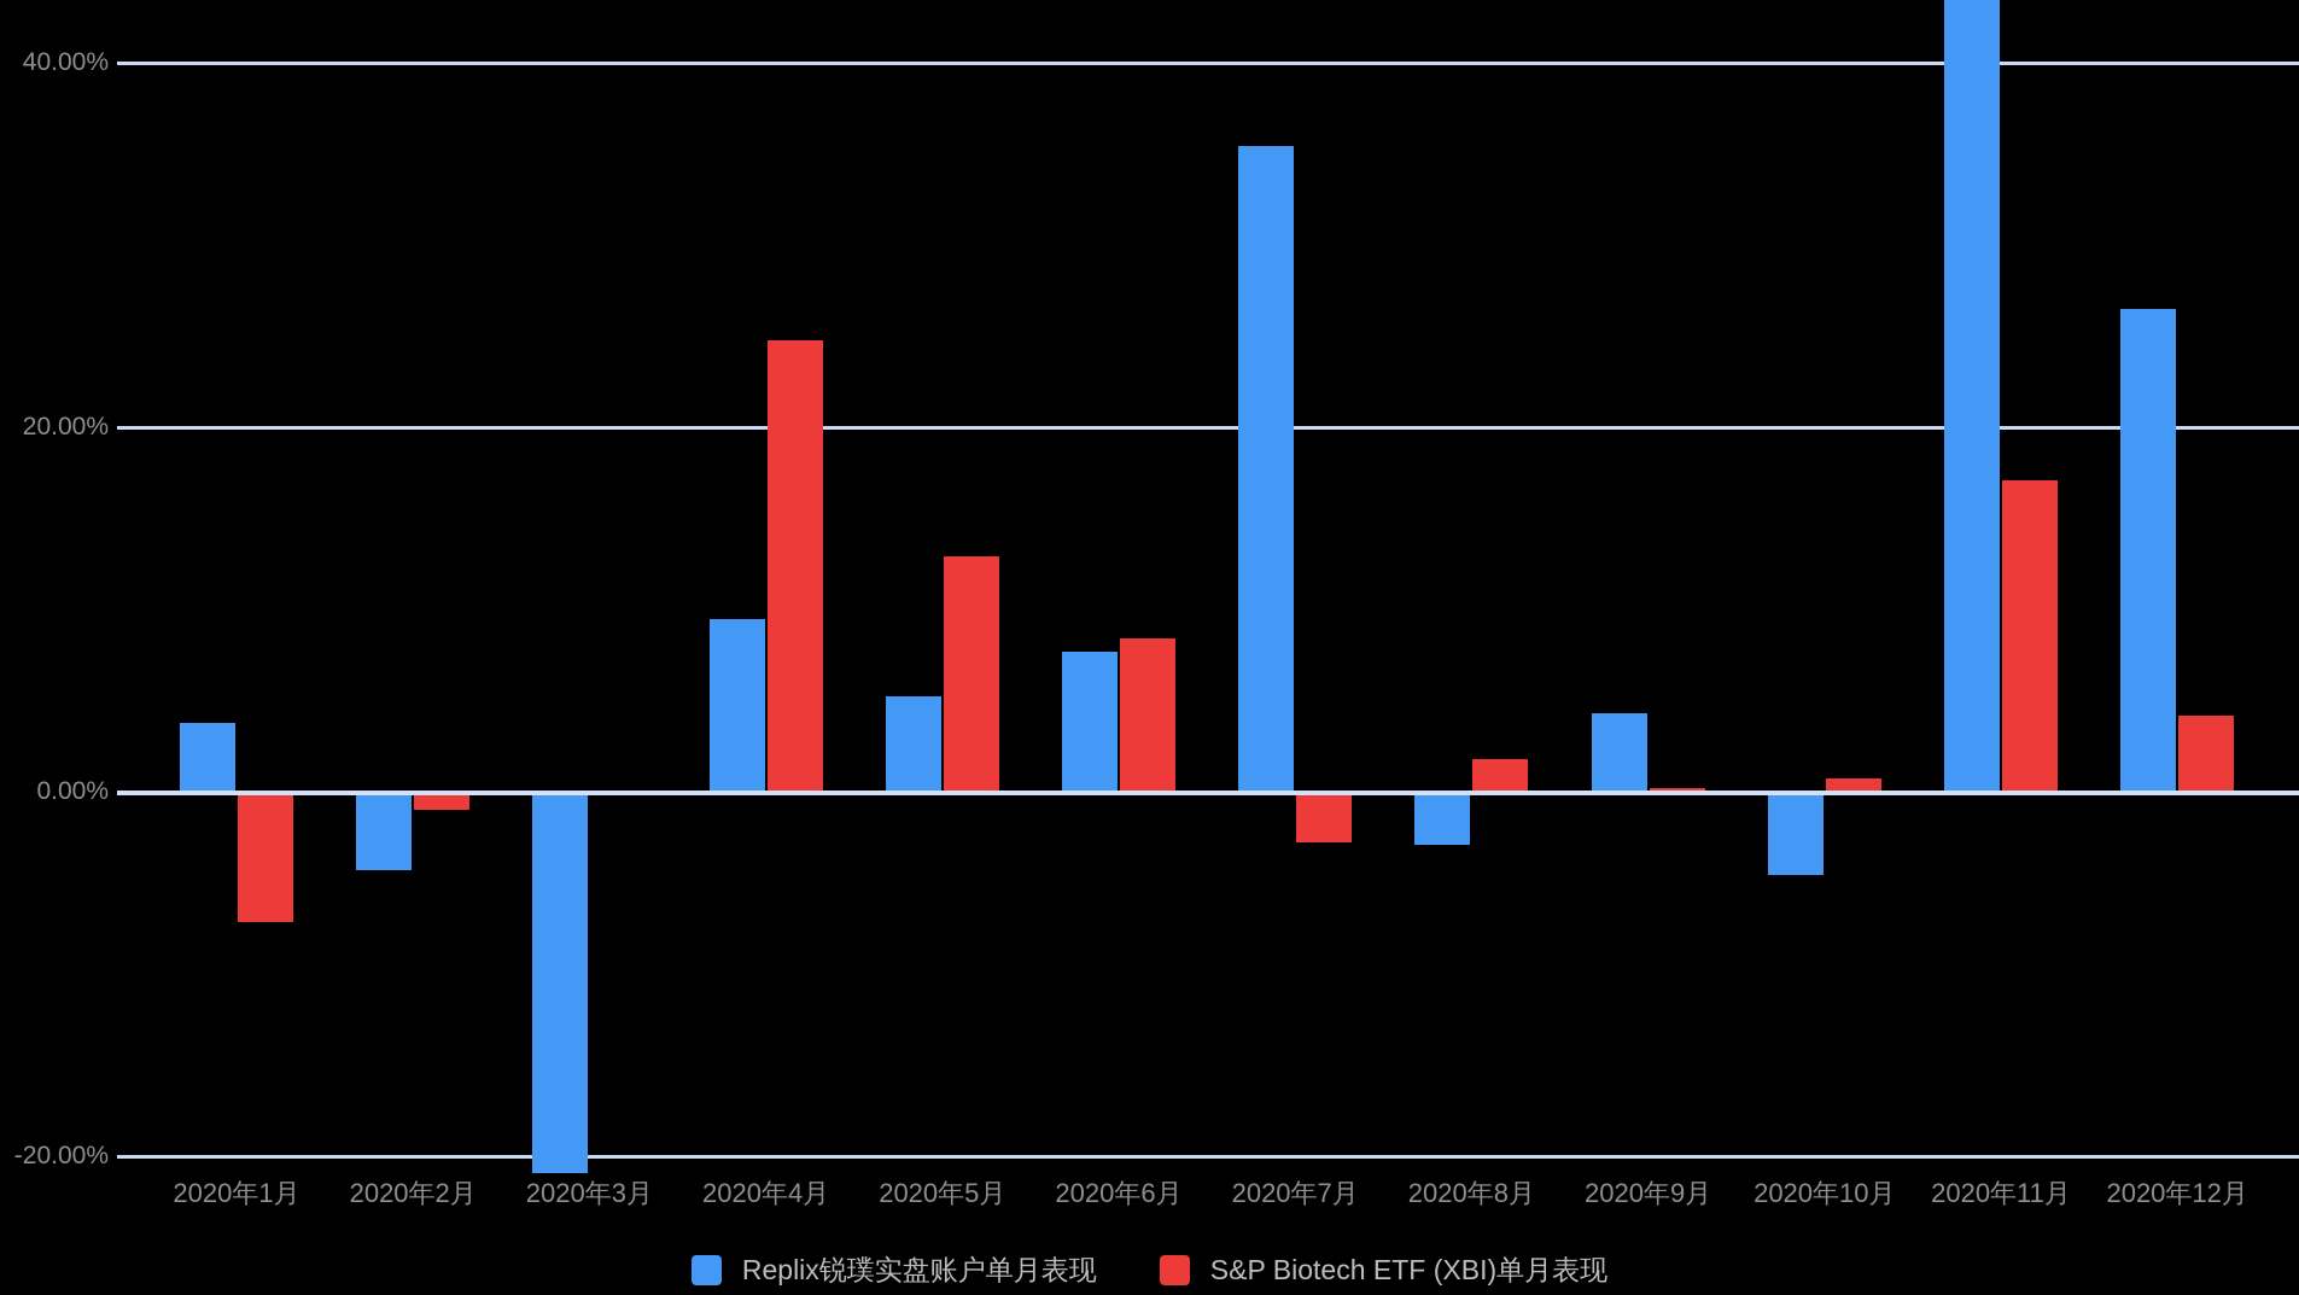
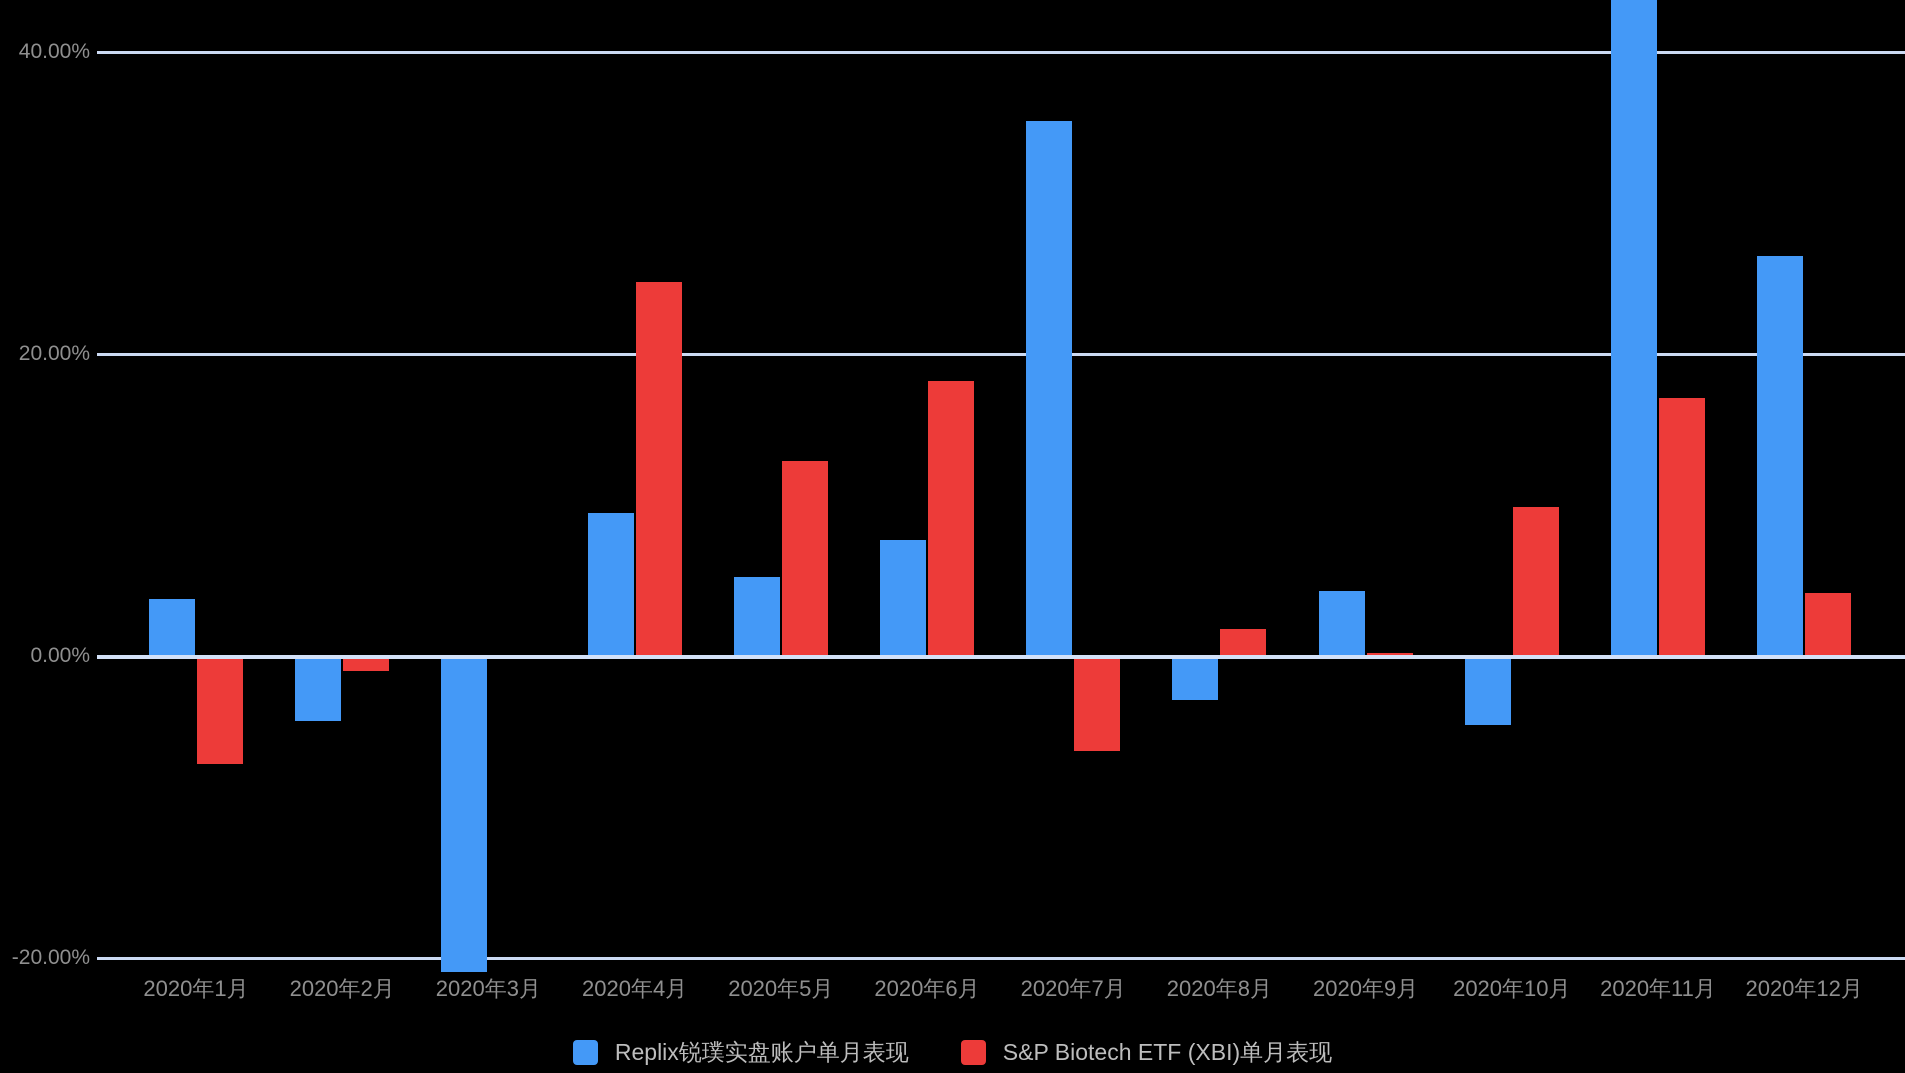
S&P Biotech ETF (XBI)单月表现/2020年6月: 8.4% -> 18.2%
S&P Biotech ETF (XBI)单月表现/2020年7月: -2.6% -> -6.1%
S&P Biotech ETF (XBI)单月表现/2020年10月: 0.7% -> 9.9%
